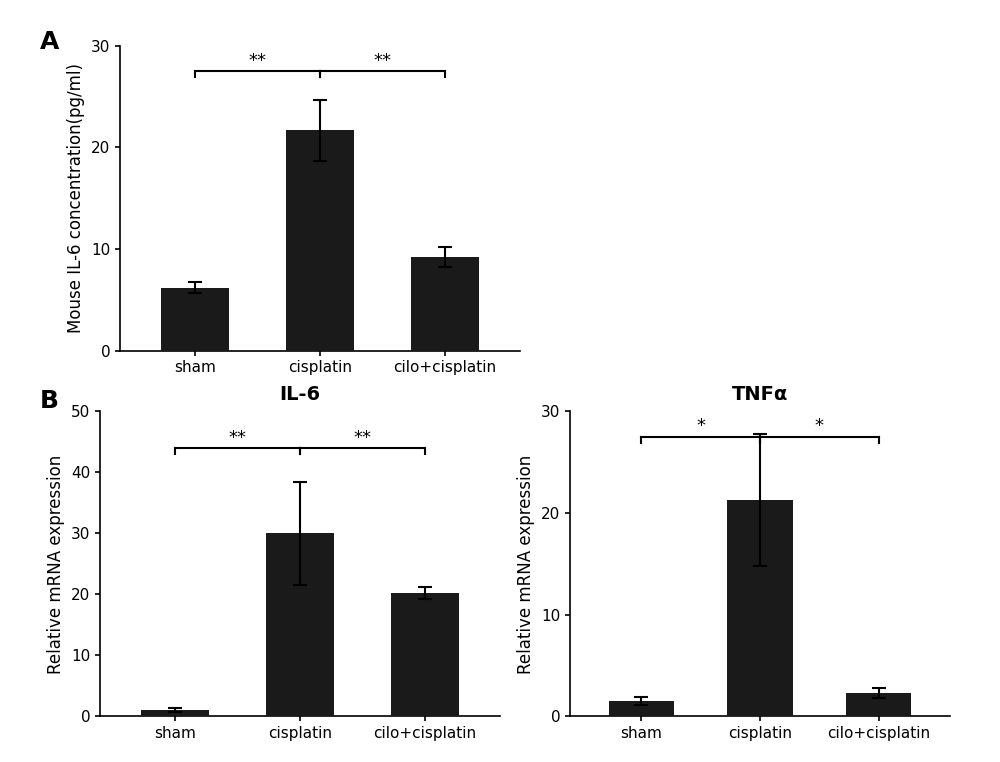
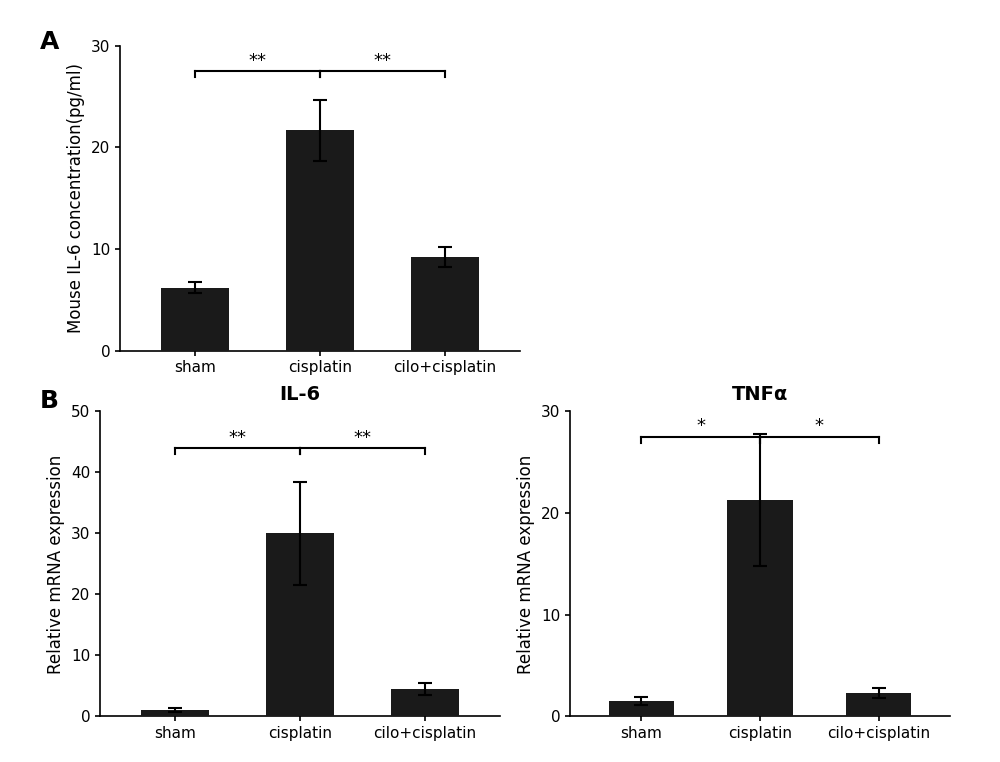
IL-6/cilo+cisplatin: 20.2 -> 4.5
